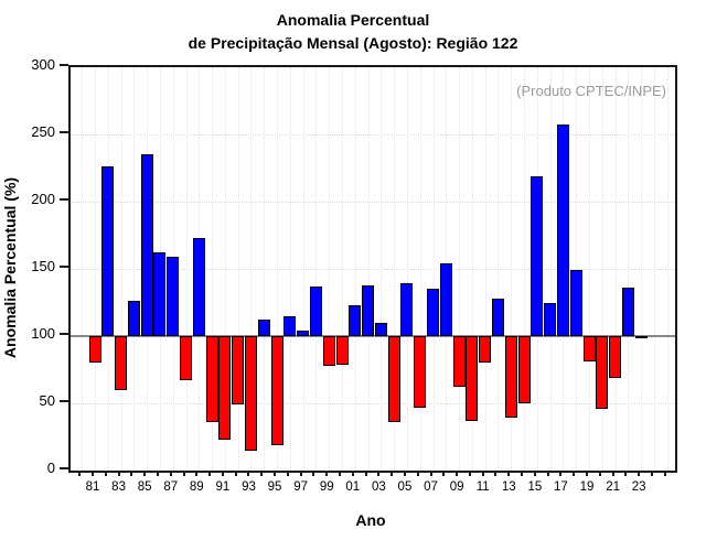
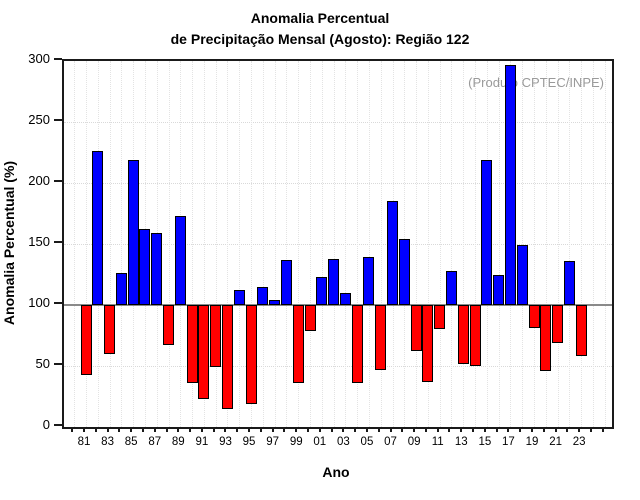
81: 80 -> 43
85: 235 -> 219
99: 78 -> 36
07: 135 -> 185
13: 39 -> 52
17: 257 -> 297
23: 99 -> 58
